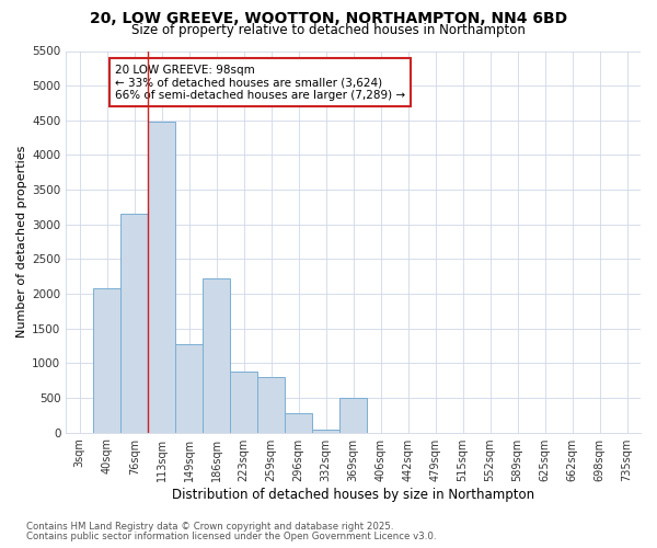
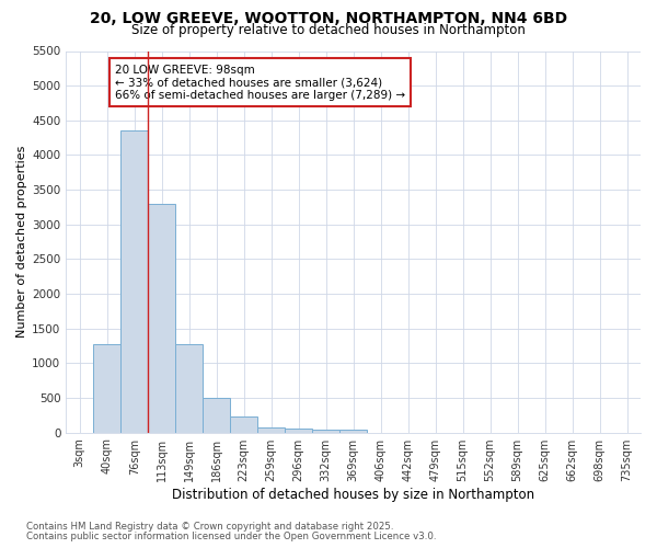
40sqm: 2080 -> 1270
76sqm: 3160 -> 4350
113sqm: 4480 -> 3290
186sqm: 2220 -> 500
223sqm: 880 -> 230
259sqm: 800 -> 80
296sqm: 280 -> 60
369sqm: 500 -> 40
